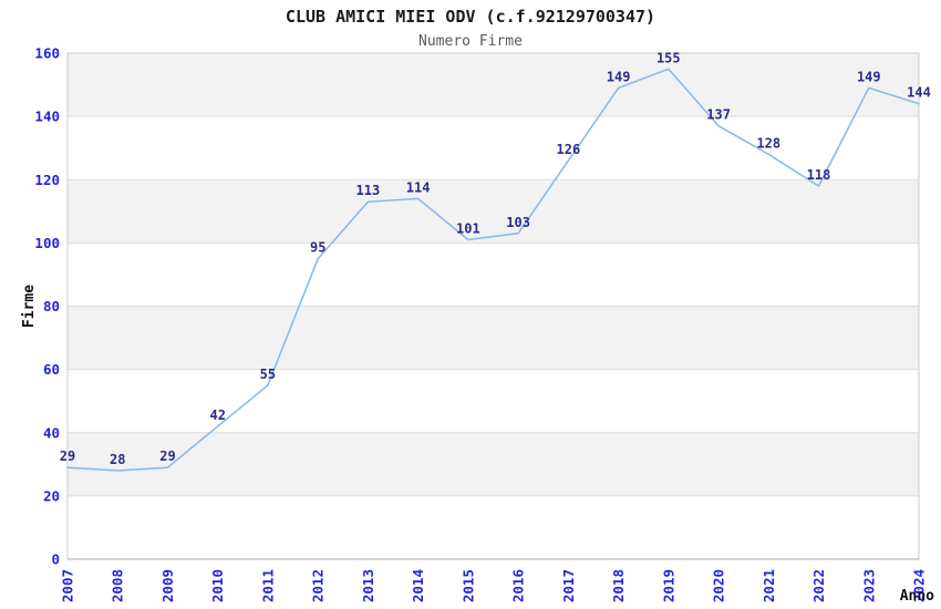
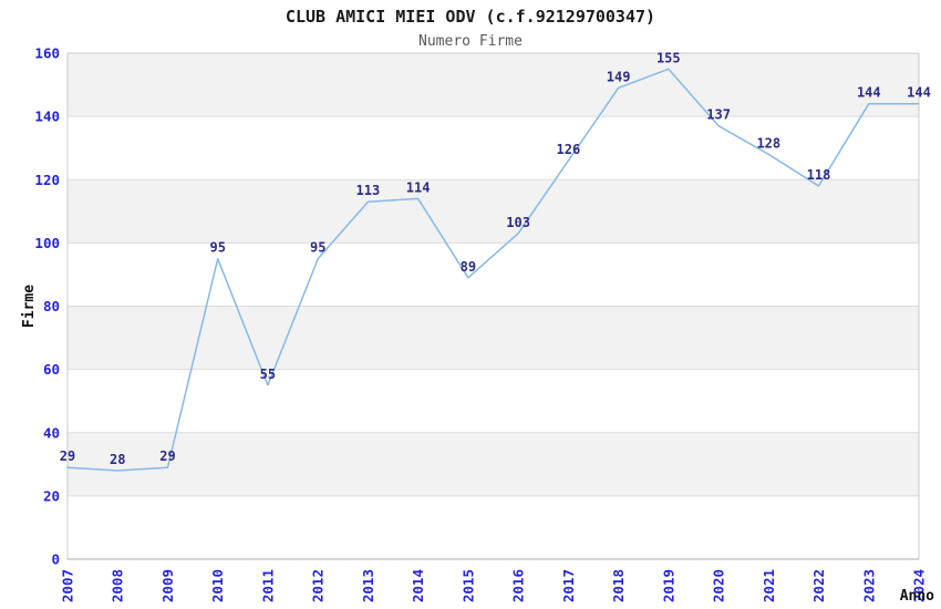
2010: 42 -> 95
2015: 101 -> 89
2023: 149 -> 144
